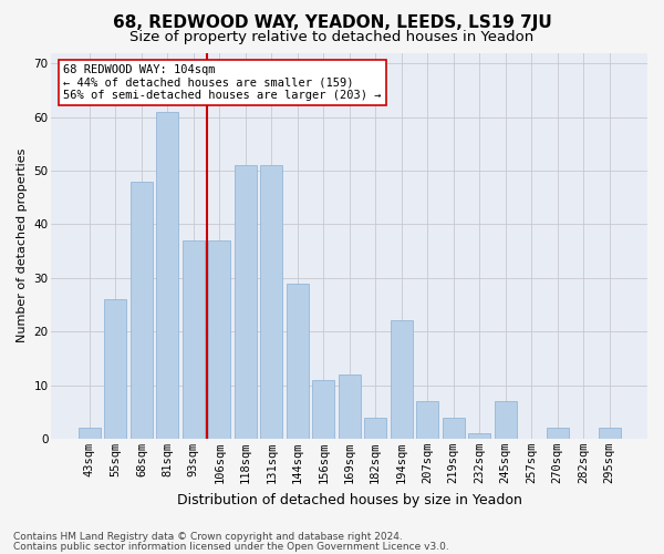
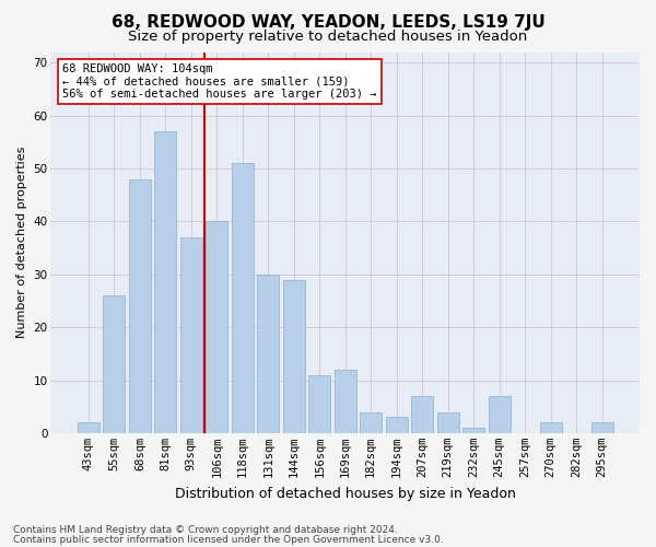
81sqm: 61 -> 57
106sqm: 37 -> 40
131sqm: 51 -> 30
194sqm: 22 -> 3
